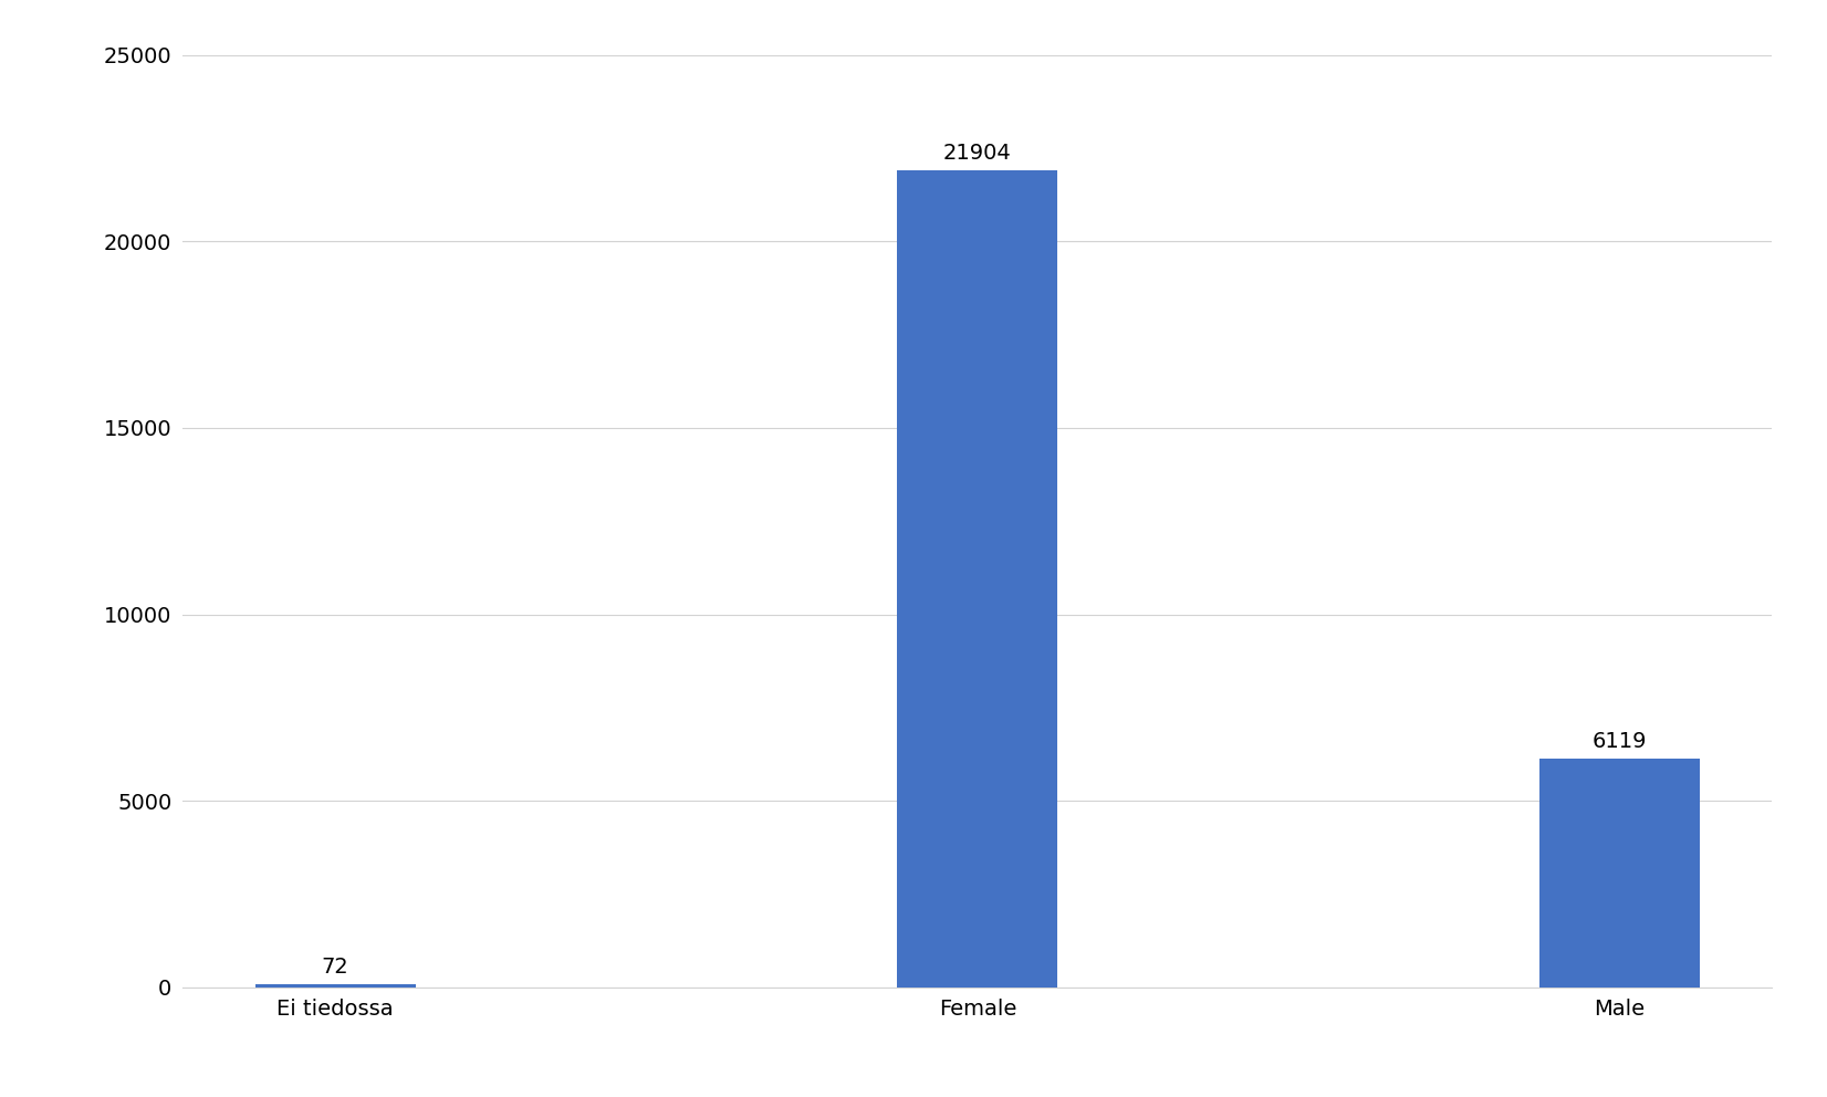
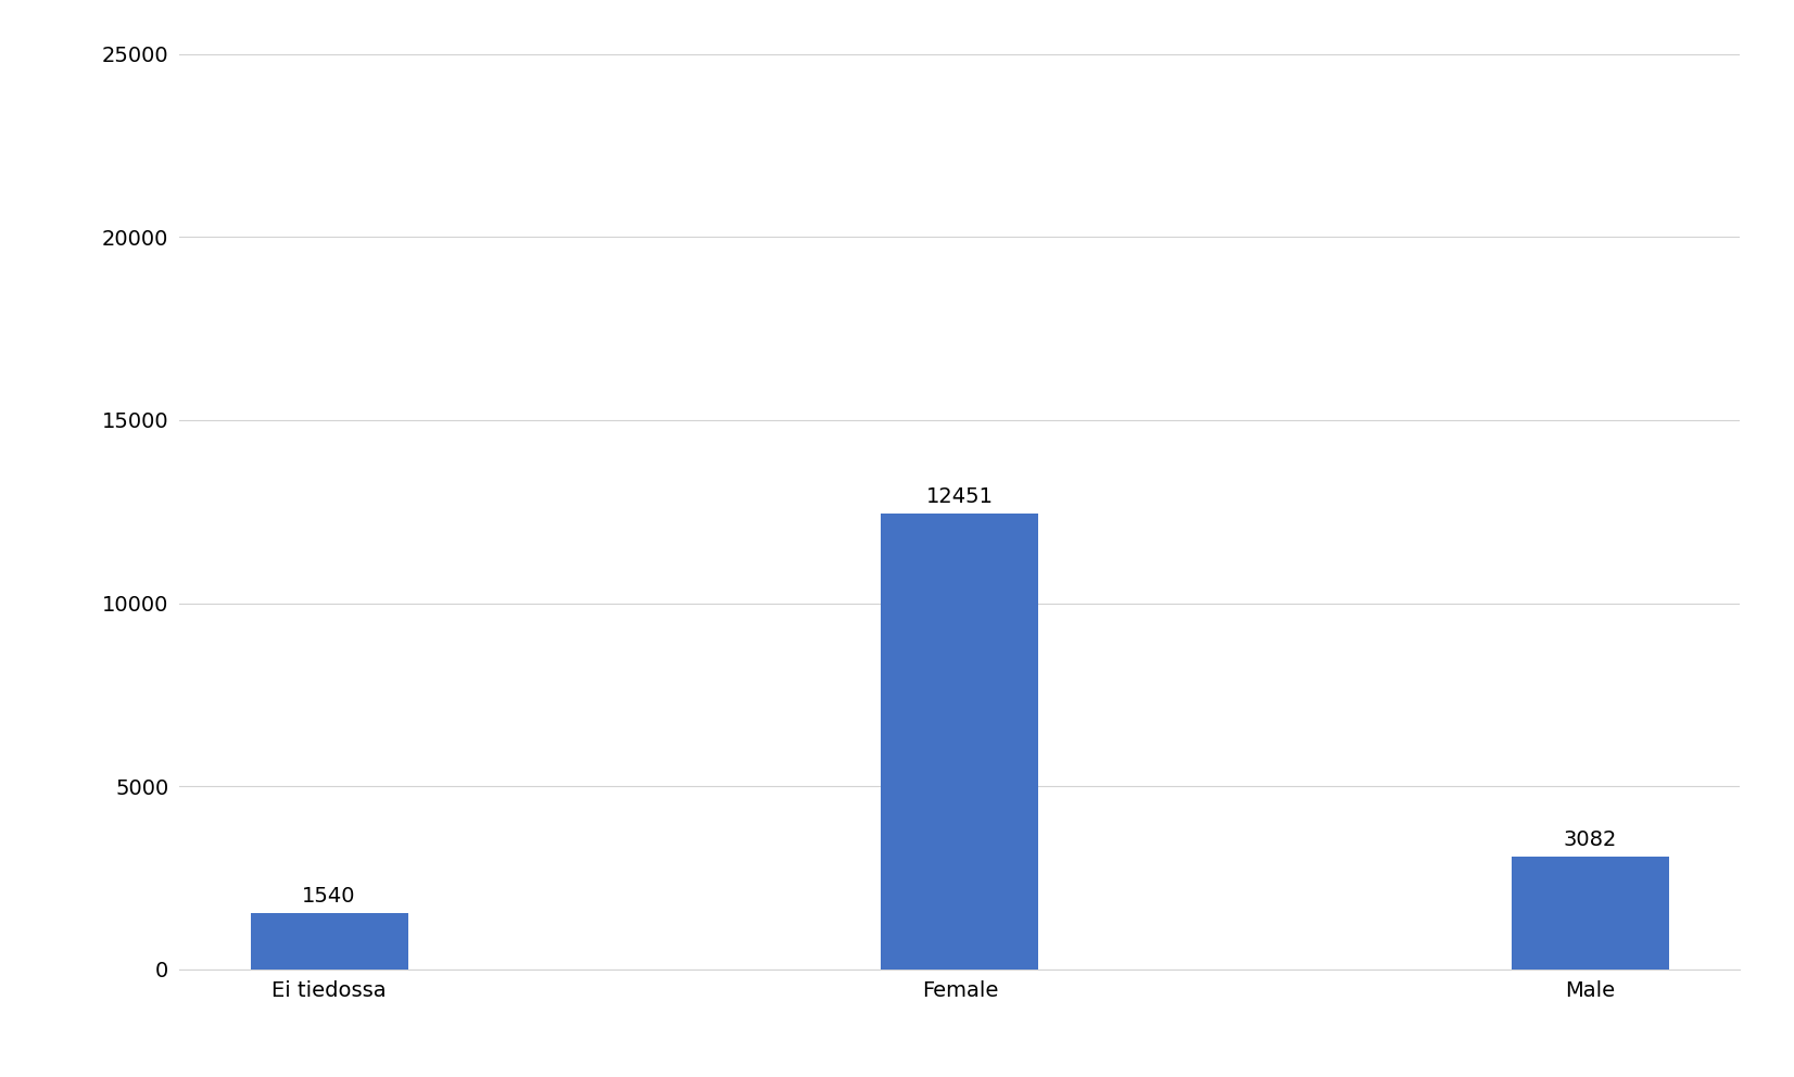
Ei tiedossa: 72 -> 1540
Female: 21904 -> 12451
Male: 6119 -> 3082
